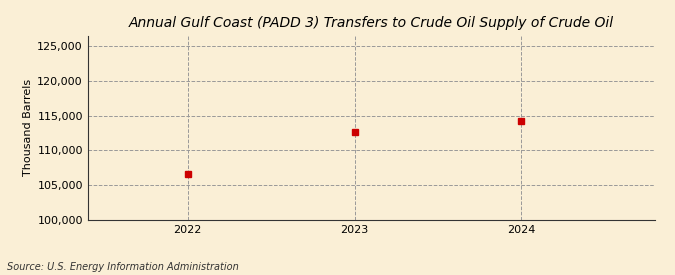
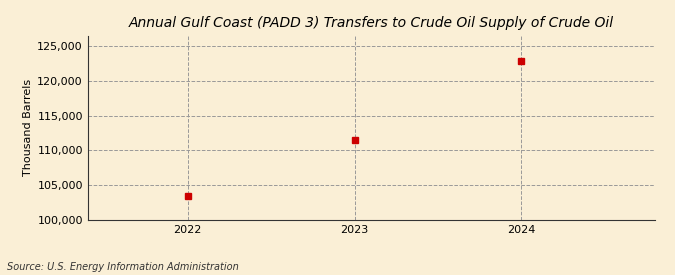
2022: 106,600 -> 103,500
2023: 112,600 -> 111,500
2024: 114,200 -> 122,800
